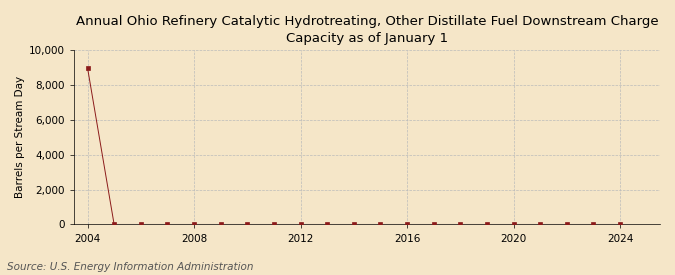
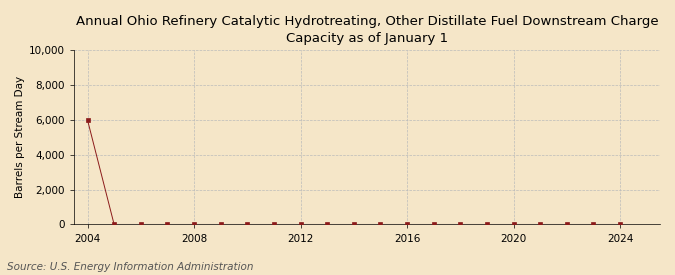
2004: 9,000 -> 6,000
